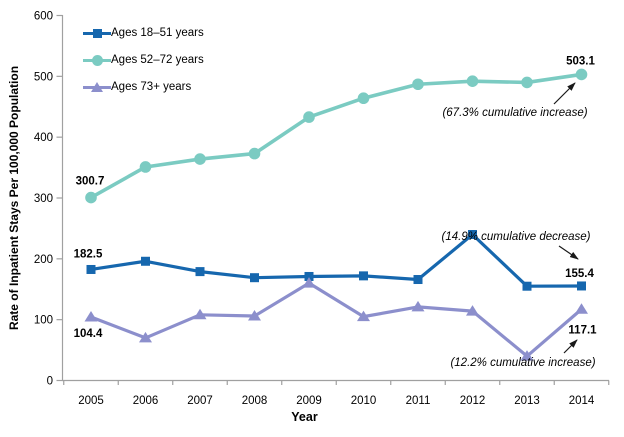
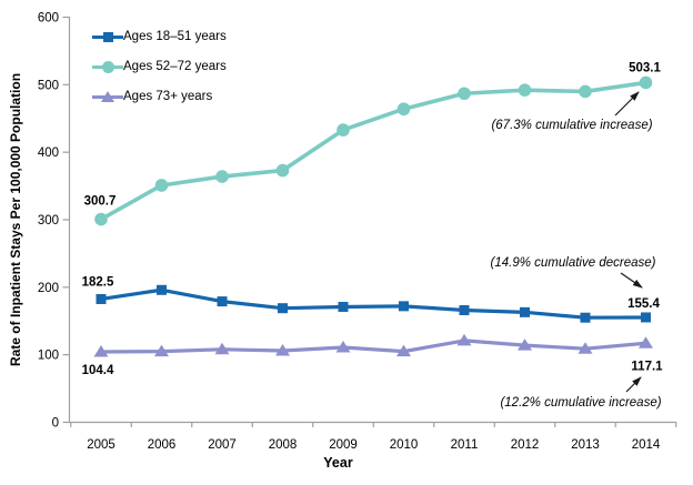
Ages 73+ years/2006: 70 -> 100
Ages 73+ years/2009: 160 -> 110
Ages 18–51 years/2012: 240 -> 160
Ages 73+ years/2013: 40 -> 110
